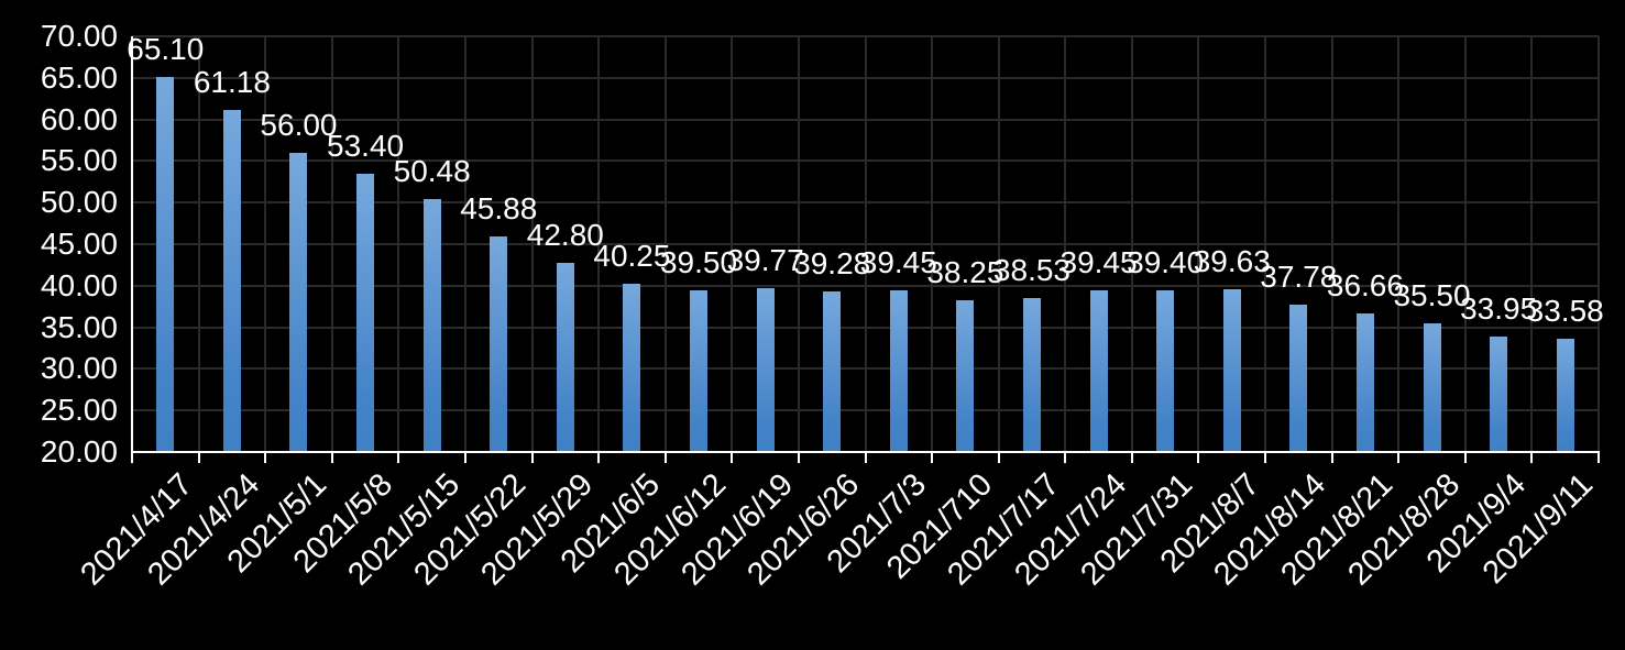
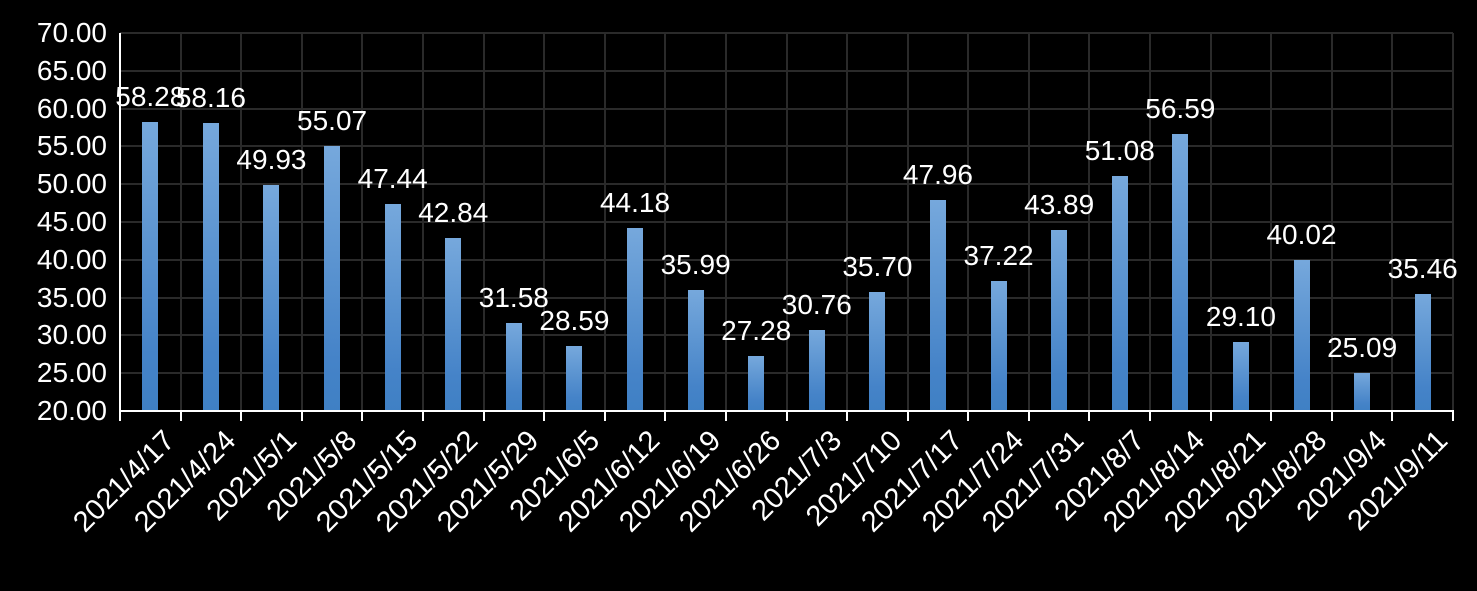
2021/4/17: 65.10 -> 58.28
2021/4/24: 61.18 -> 58.16
2021/5/1: 56.00 -> 49.93
2021/5/8: 53.40 -> 55.07
2021/5/15: 50.48 -> 47.44
2021/5/22: 45.88 -> 42.84
2021/5/29: 42.80 -> 31.58
2021/6/5: 40.25 -> 28.59
2021/6/12: 39.50 -> 44.18
2021/6/19: 39.77 -> 35.99
2021/6/26: 39.28 -> 27.28
2021/7/3: 39.45 -> 30.76
2021/710: 38.25 -> 35.70
2021/7/17: 38.53 -> 47.96
2021/7/24: 39.45 -> 37.22
2021/7/31: 39.40 -> 43.89
2021/8/7: 39.63 -> 51.08
2021/8/14: 37.78 -> 56.59
2021/8/21: 36.66 -> 29.10
2021/8/28: 35.50 -> 40.02
2021/9/4: 33.95 -> 25.09
2021/9/11: 33.58 -> 35.46
